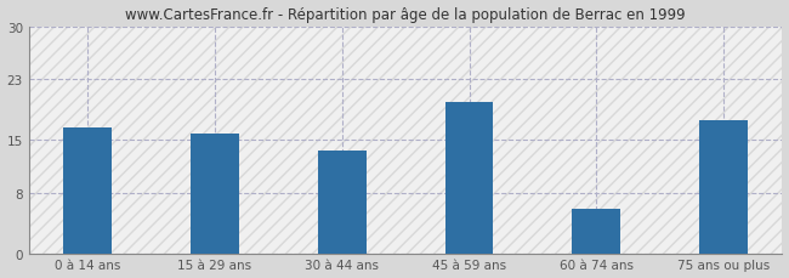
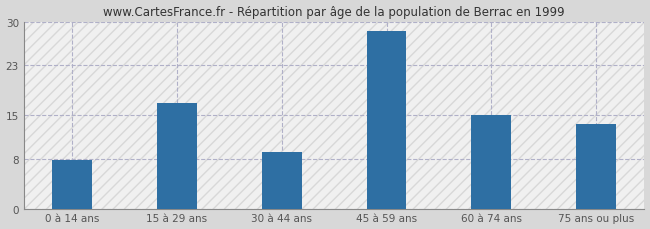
0 à 14 ans: 16.6 -> 7.8
15 à 29 ans: 15.8 -> 17.0
30 à 44 ans: 13.6 -> 9.0
45 à 59 ans: 20.0 -> 28.5
60 à 74 ans: 5.8 -> 15.0
75 ans ou plus: 17.6 -> 13.5
